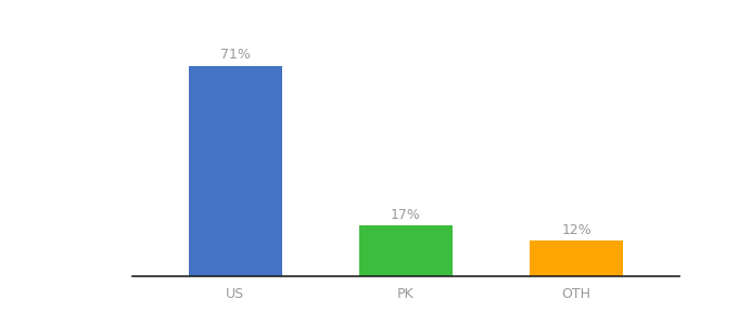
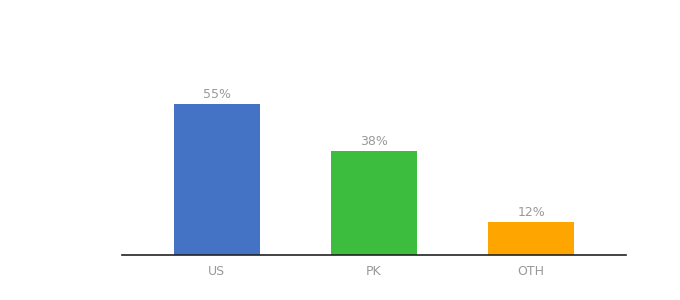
US: 71% -> 55%
PK: 17% -> 38%
